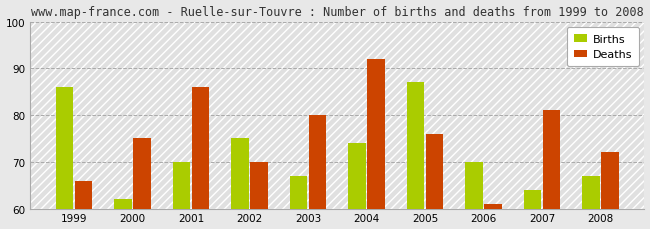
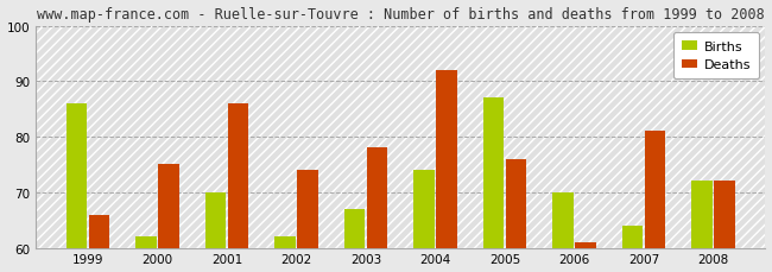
Births/2002: 75 -> 62
Deaths/2002: 70 -> 74
Deaths/2003: 80 -> 78
Births/2008: 67 -> 72
